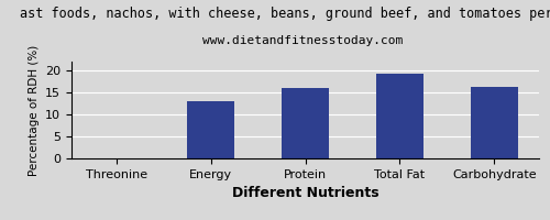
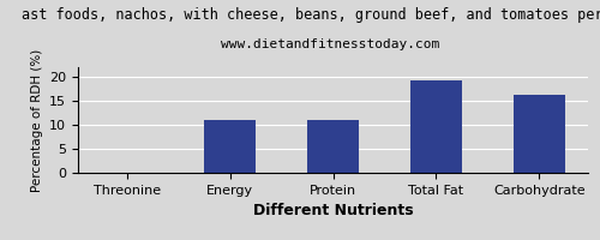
Energy: 13.0 -> 11.0
Protein: 16.0 -> 11.0
